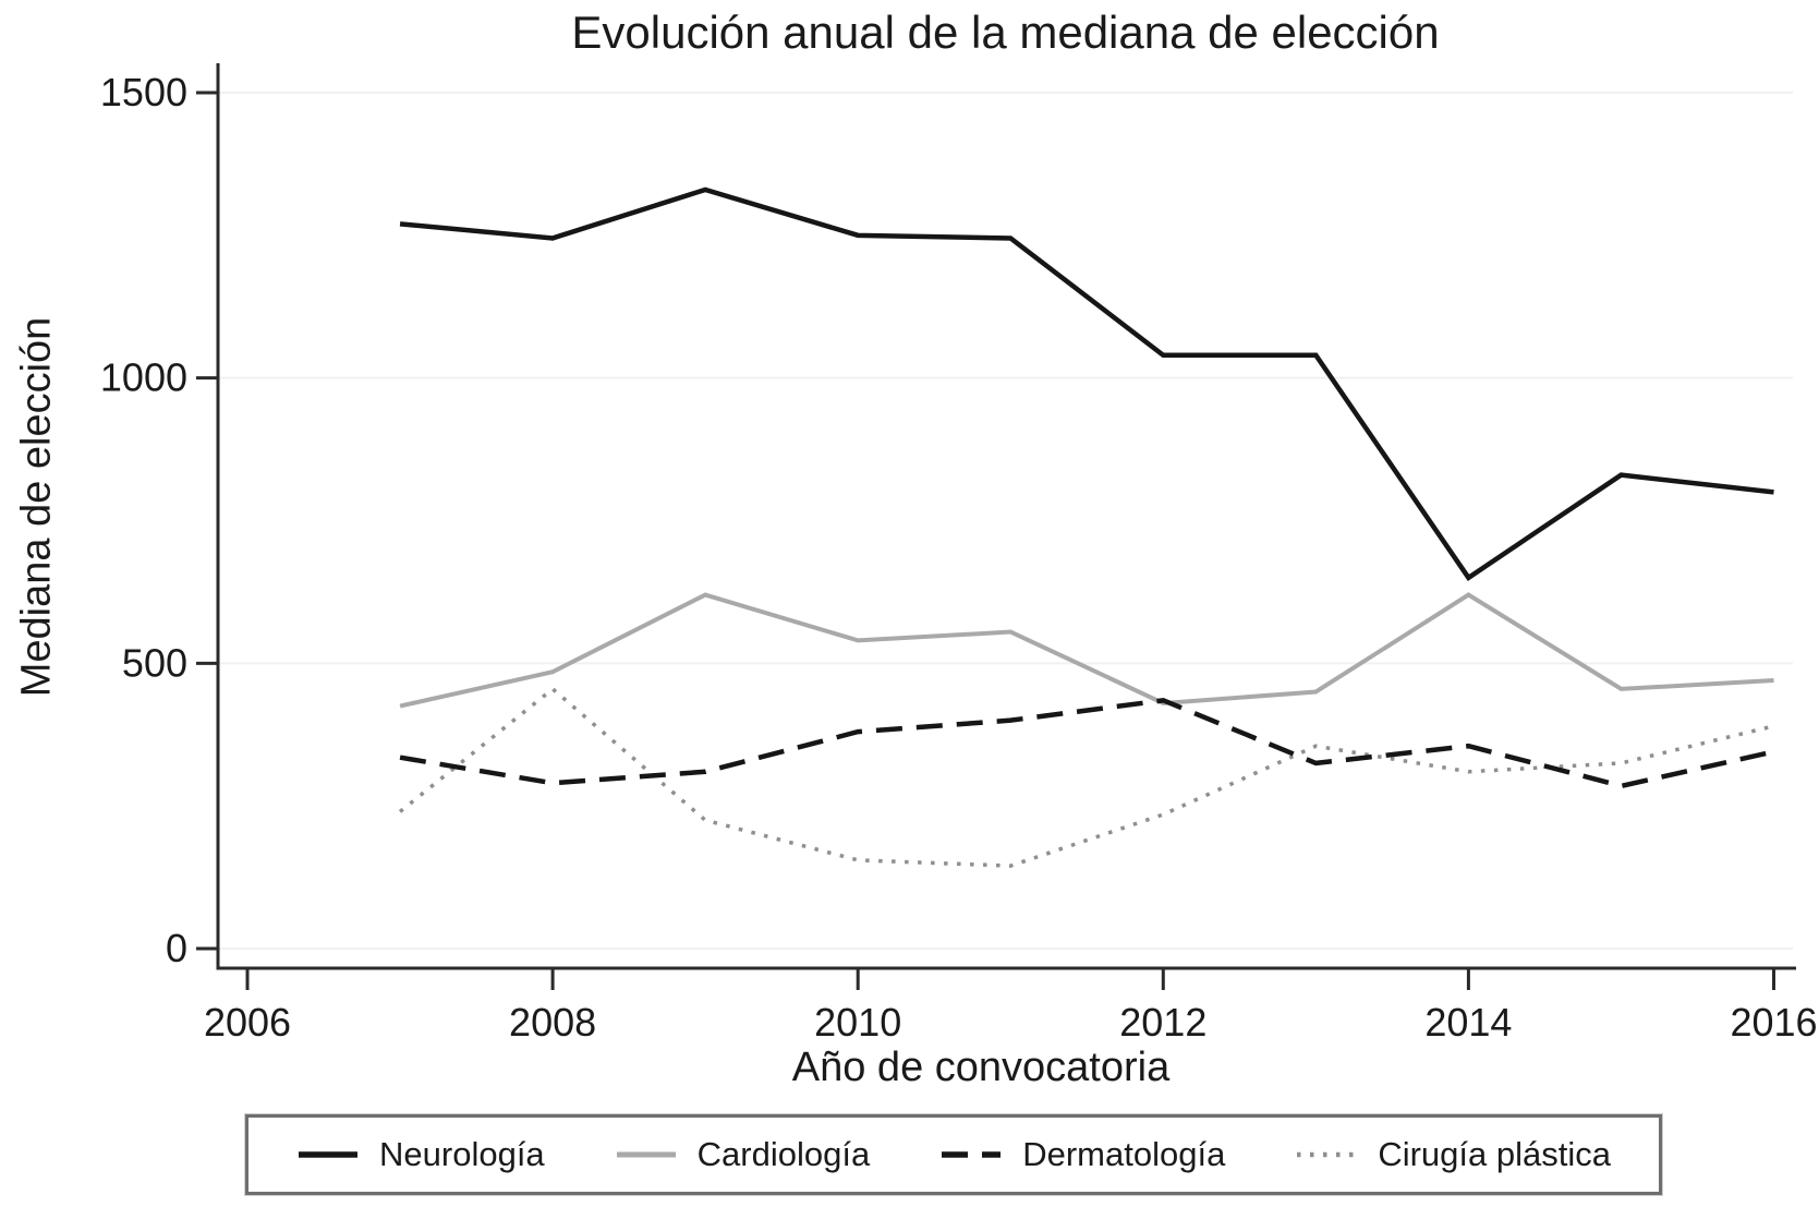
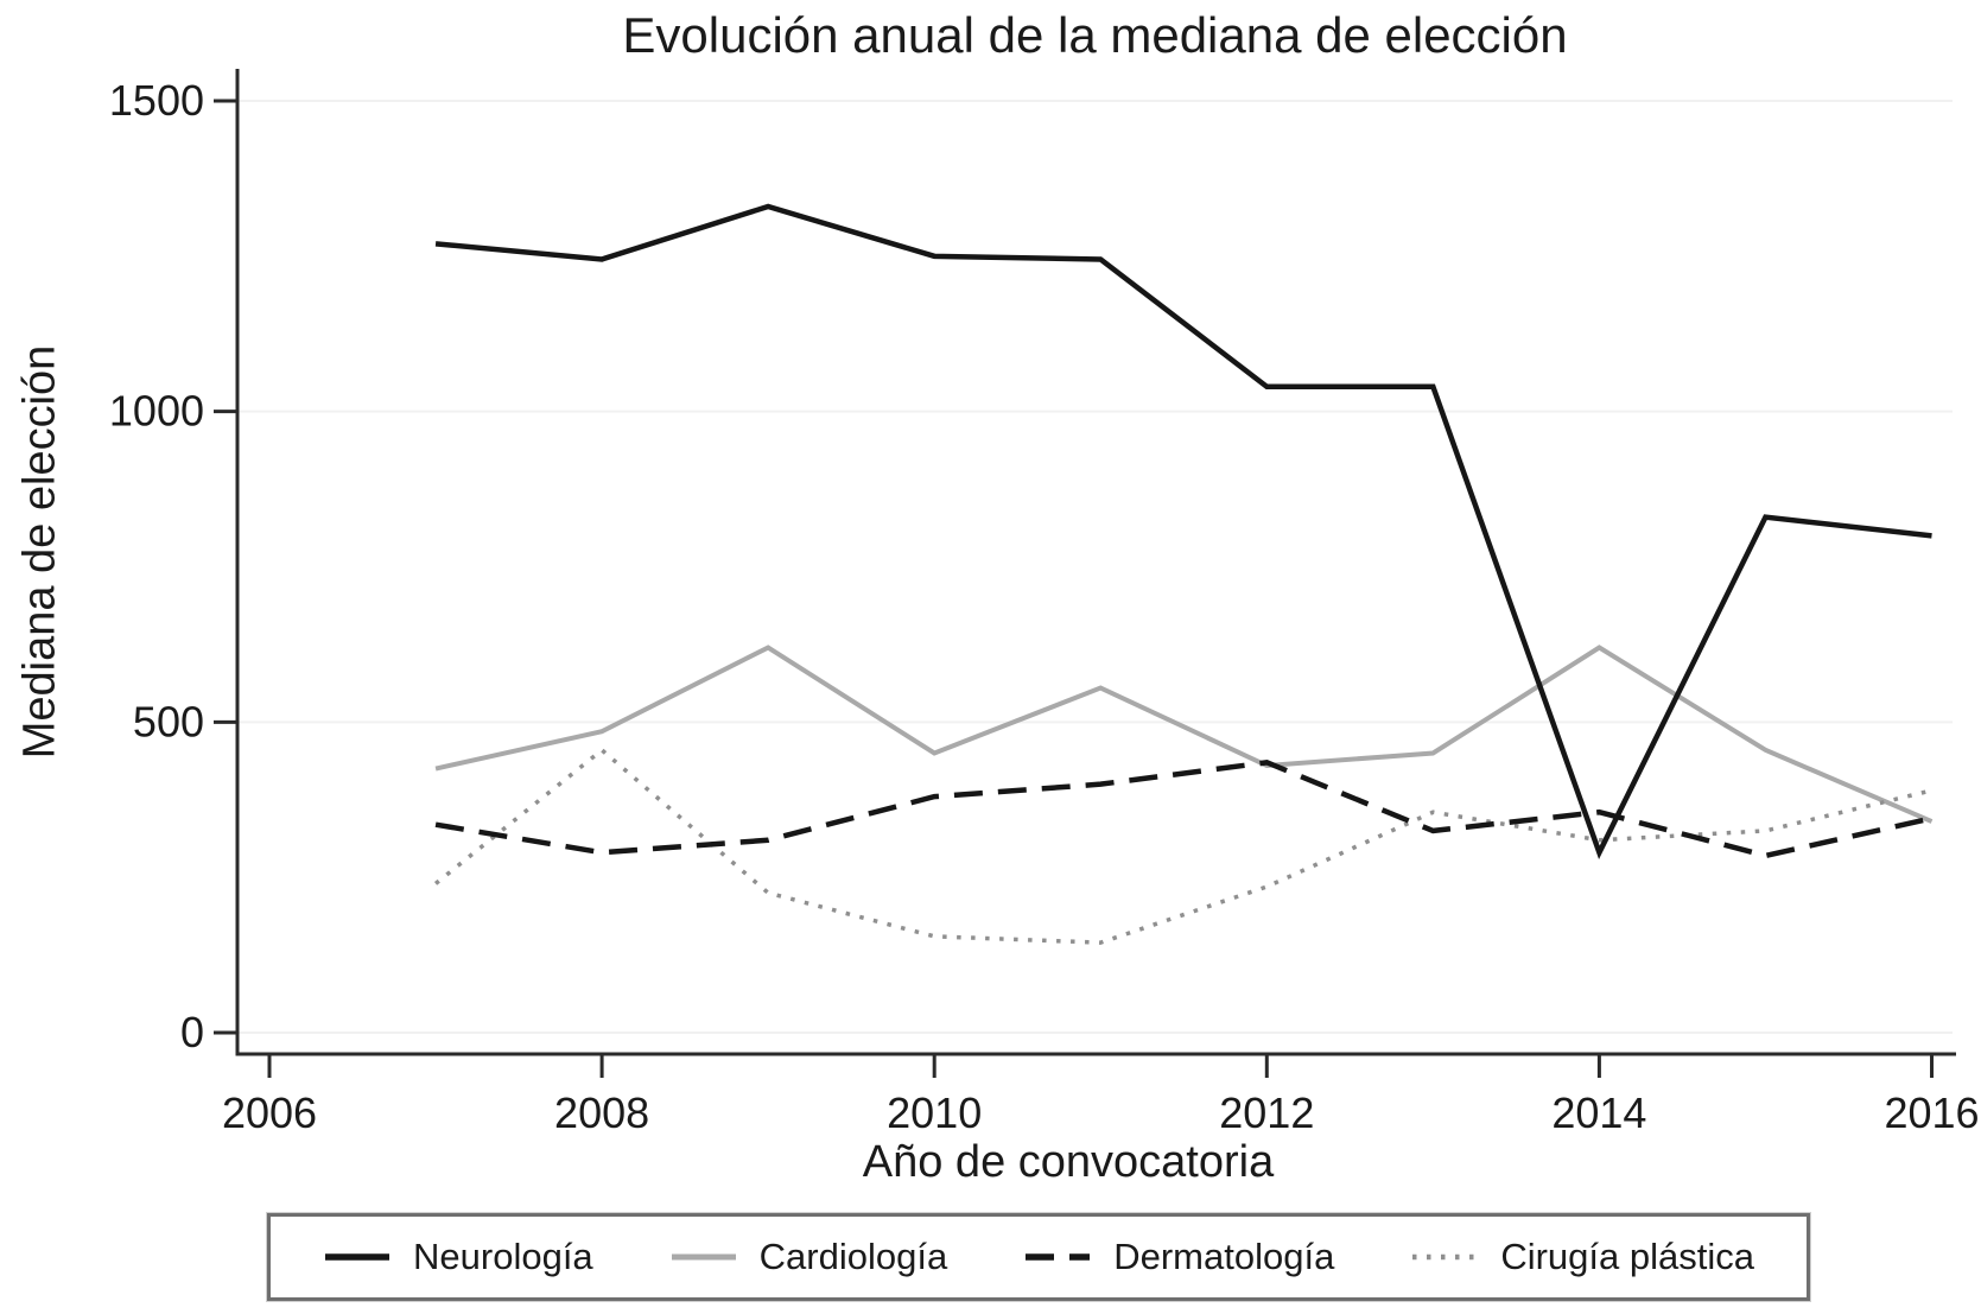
Cardiología/2010: 540 -> 450
Neurología/2014: 650 -> 290
Cardiología/2016: 470 -> 340
